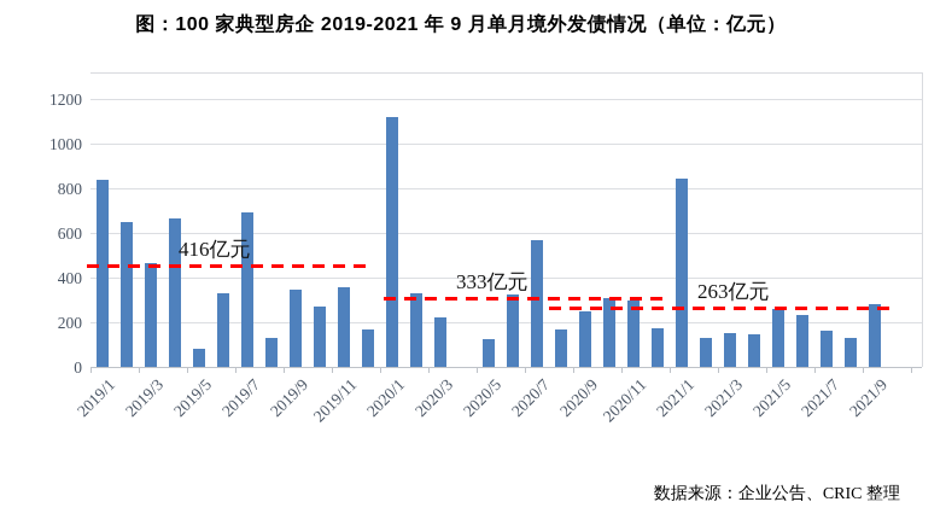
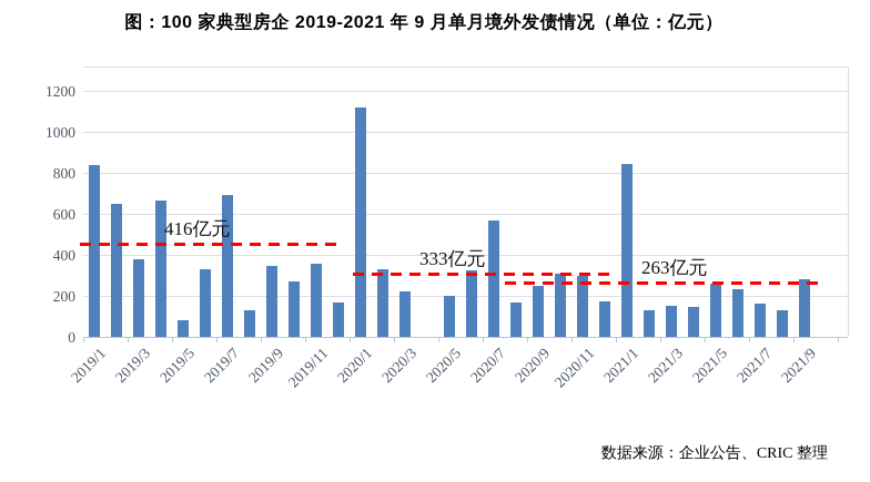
2019/3: 460 -> 380
2020/5: 120 -> 200
